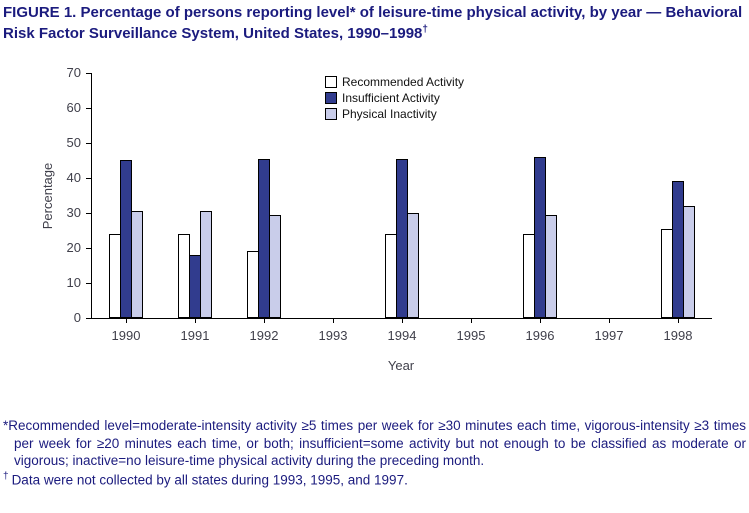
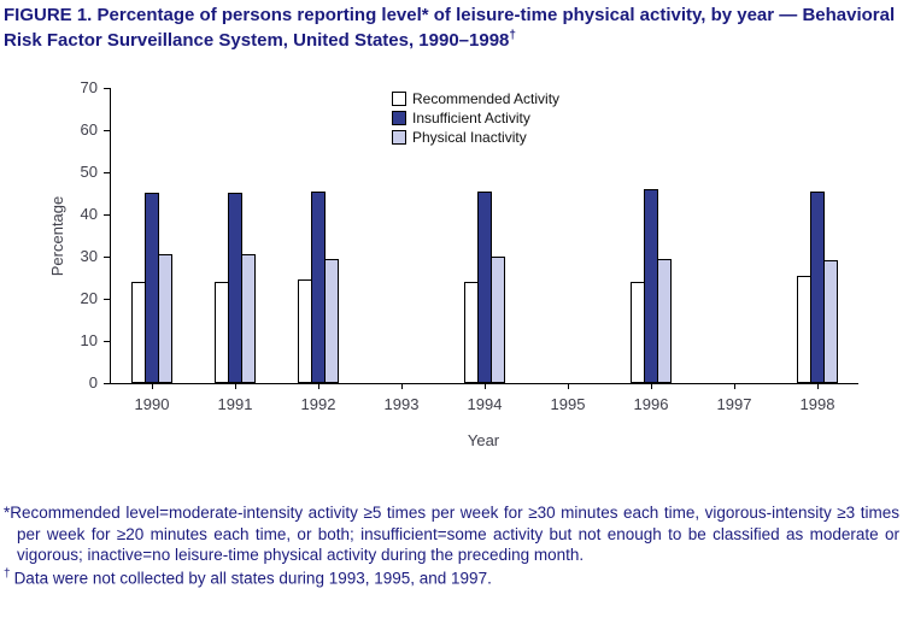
Insufficient Activity/1991: 18 -> 45
Recommended Activity/1992: 19 -> 24
Insufficient Activity/1998: 39 -> 46
Physical Inactivity/1998: 32 -> 29
